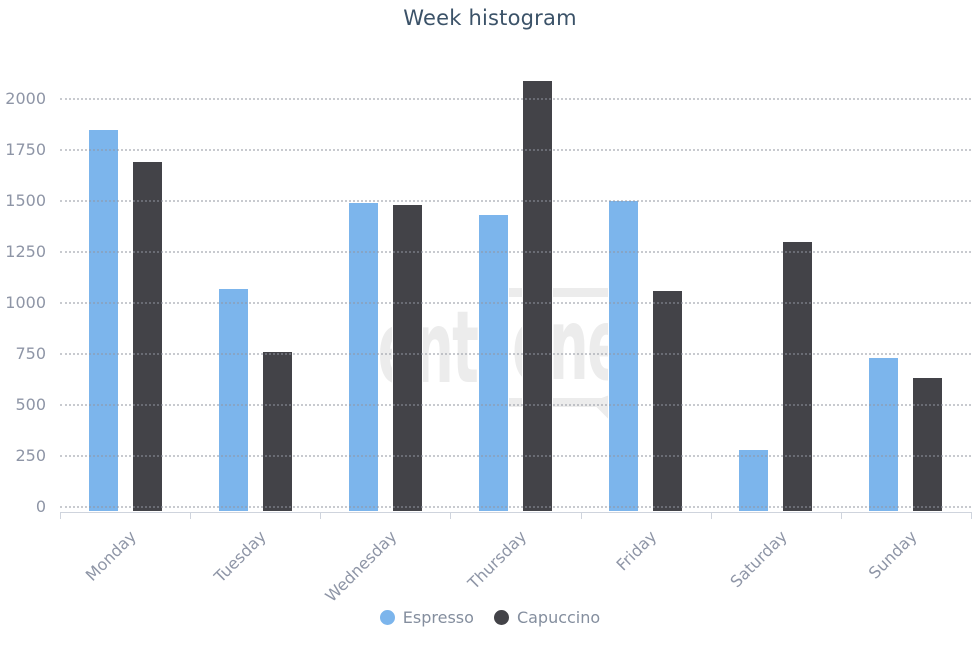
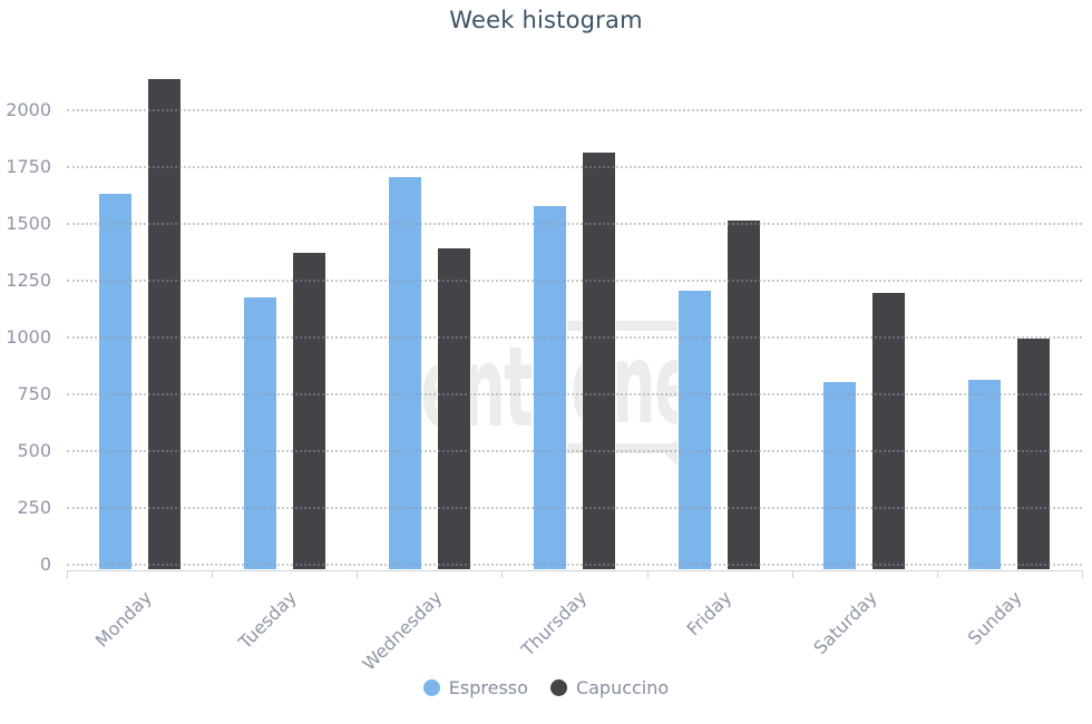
Espresso/Monday: 1850 -> 1630
Capuccino/Monday: 1690 -> 2140
Espresso/Tuesday: 1070 -> 1180
Capuccino/Tuesday: 760 -> 1380
Espresso/Wednesday: 1490 -> 1700
Capuccino/Wednesday: 1480 -> 1390
Espresso/Thursday: 1430 -> 1580
Capuccino/Thursday: 2090 -> 1820
Espresso/Friday: 1500 -> 1200
Capuccino/Friday: 1060 -> 1520
Espresso/Saturday: 280 -> 800
Capuccino/Saturday: 1300 -> 1200
Espresso/Sunday: 730 -> 820
Capuccino/Sunday: 630 -> 1000
